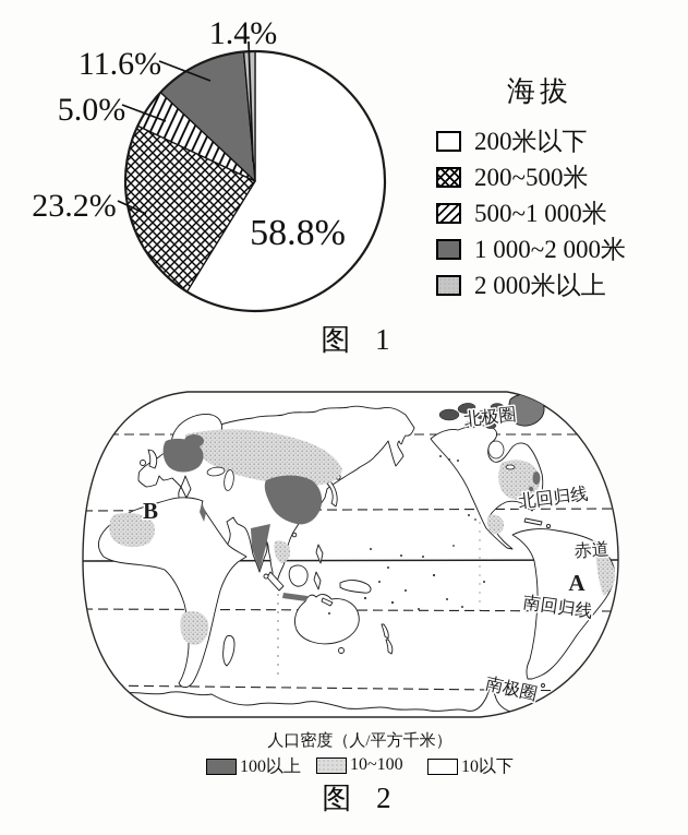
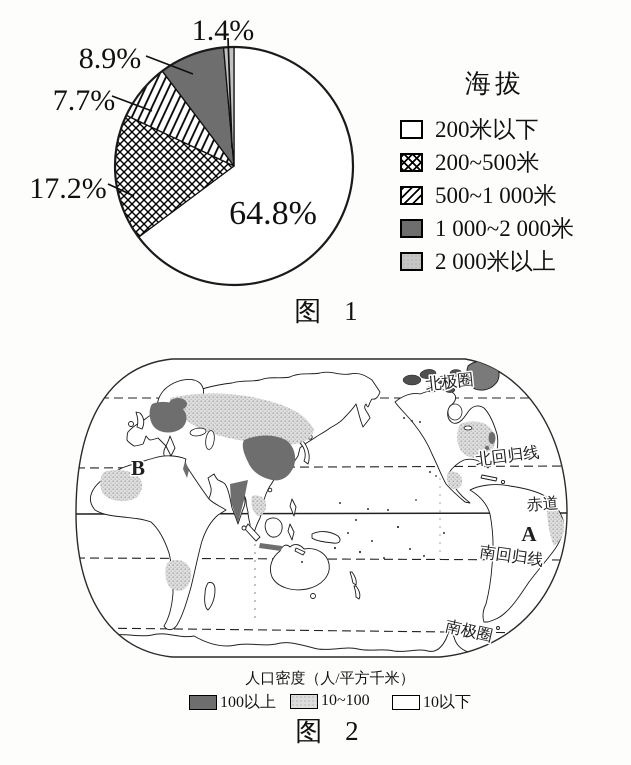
200米以下: 58.8% -> 64.8%
200~500米: 23.2% -> 17.2%
500~1 000米: 5.0% -> 7.7%
1 000~2 000米: 11.6% -> 8.9%
